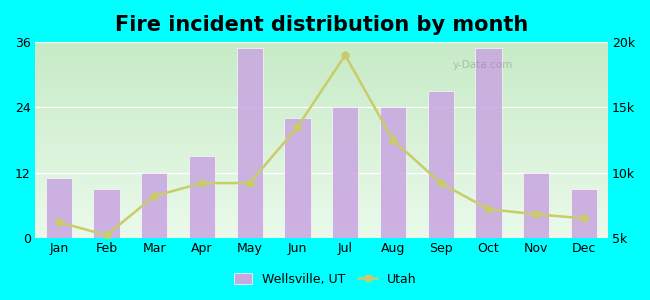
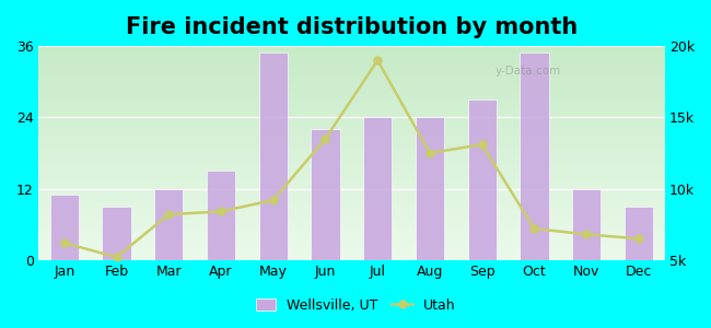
Utah/Apr: 9.2k -> 8.4k
Utah/Sep: 9.2k -> 13.1k
